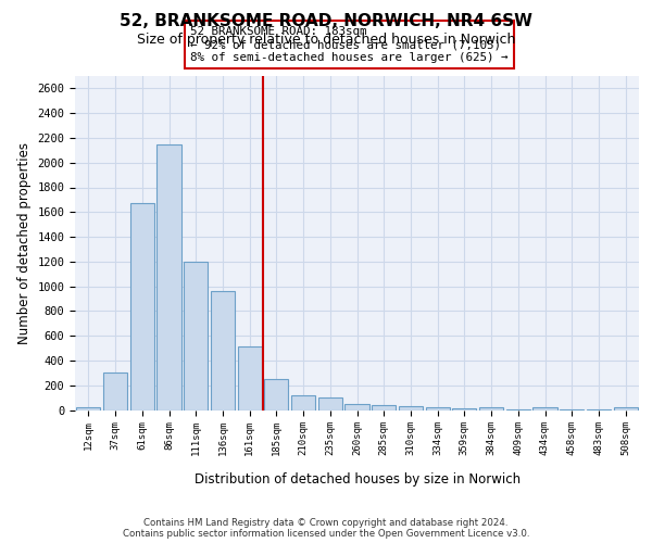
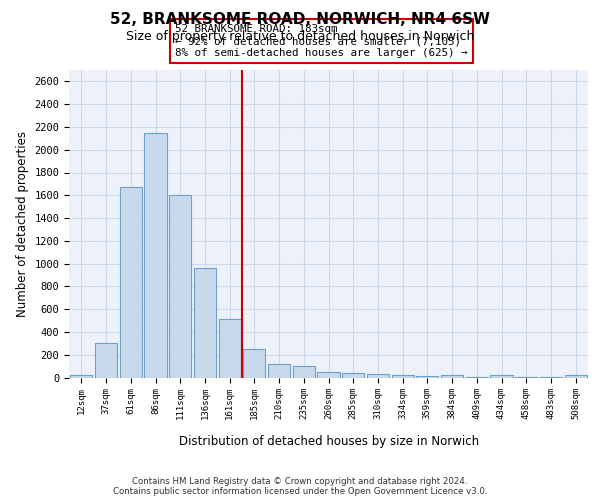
111sqm: 1200 -> 1600
